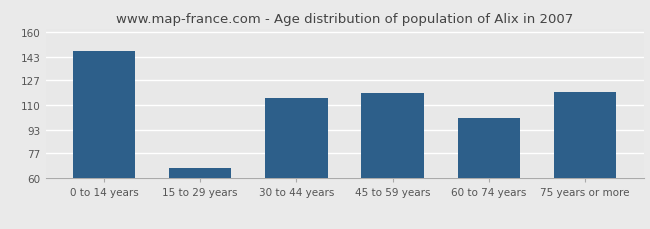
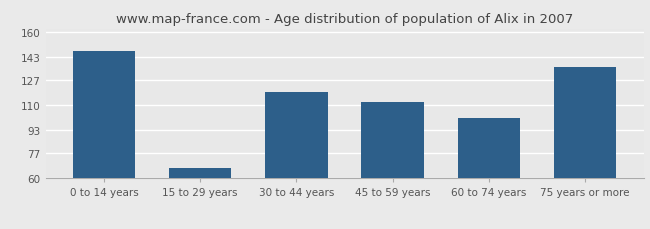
30 to 44 years: 115 -> 119
45 to 59 years: 118 -> 112
75 years or more: 119 -> 136
